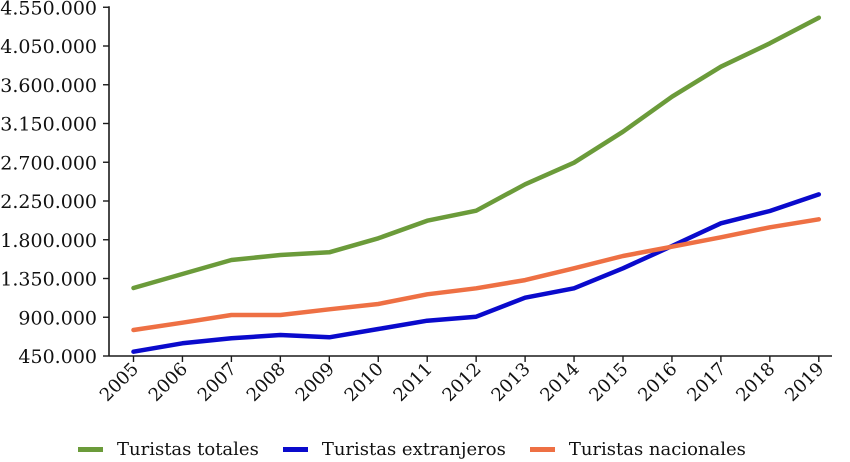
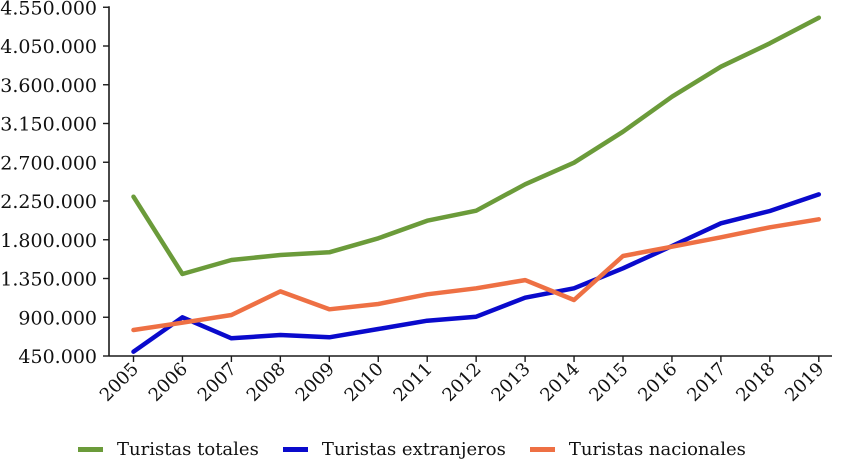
Turistas totales/2005: 1200000 -> 2300000
Turistas extranjeros/2006: 600000 -> 900000
Turistas nacionales/2008: 900000 -> 1200000
Turistas nacionales/2014: 1500000 -> 1100000
